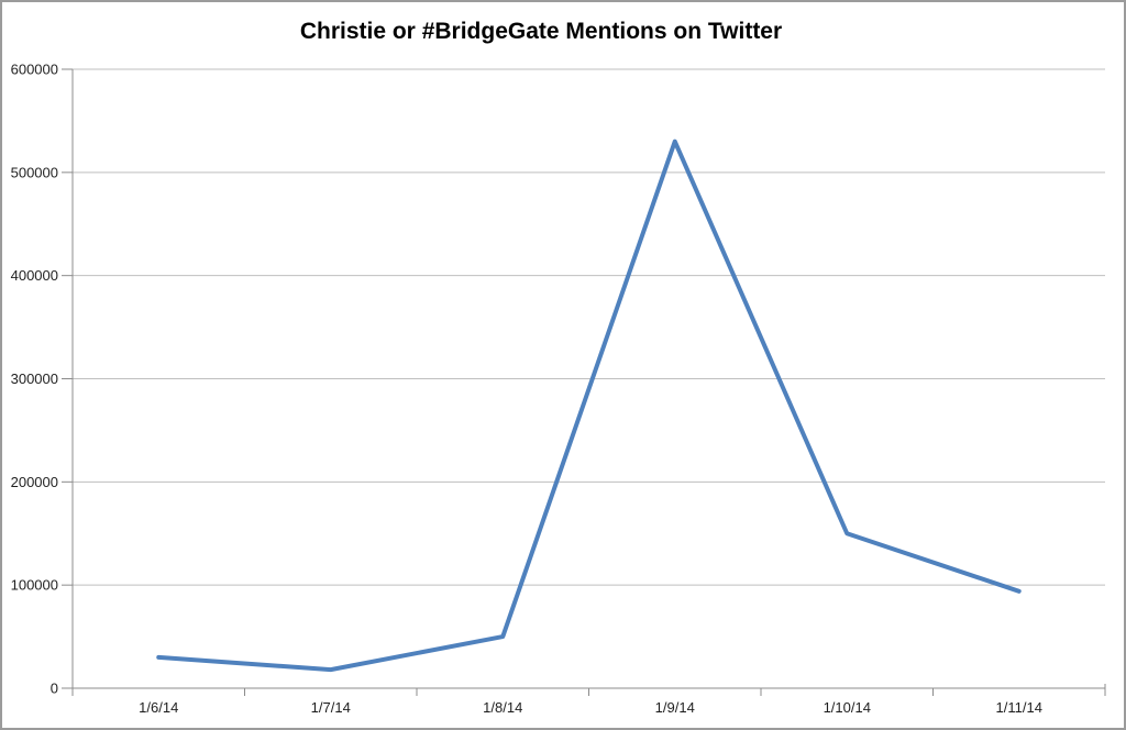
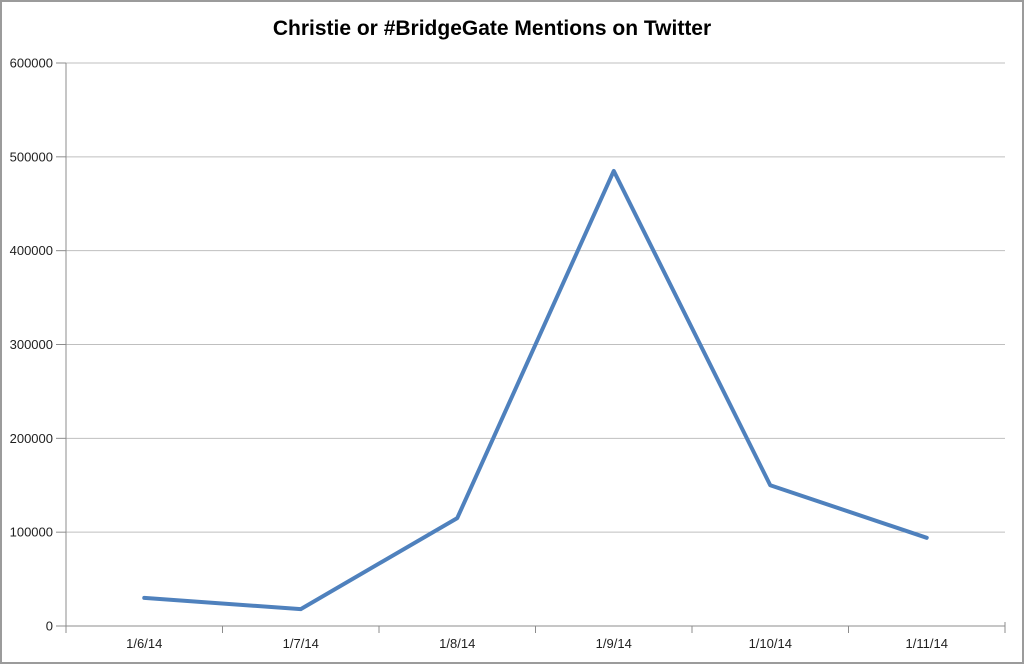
1/8/14: 50000 -> 120000
1/9/14: 530000 -> 480000
